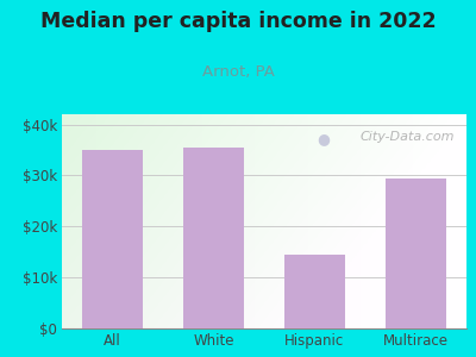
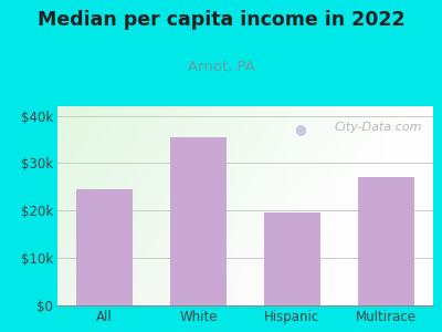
All: $35.0k -> $24.5k
Hispanic: $14.5k -> $19.5k
Multirace: $29.5k -> $27.0k
